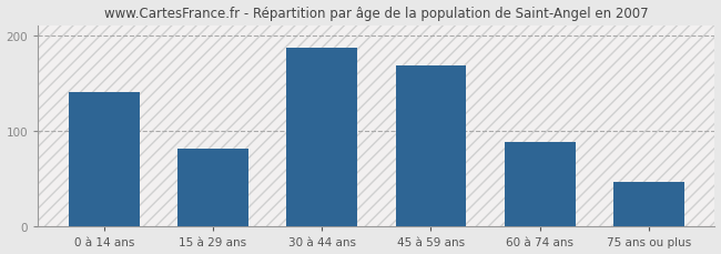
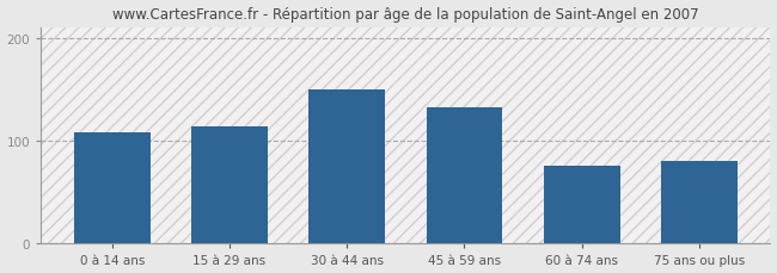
0 à 14 ans: 140 -> 108
15 à 29 ans: 82 -> 114
30 à 44 ans: 187 -> 150
45 à 59 ans: 168 -> 132
60 à 74 ans: 88 -> 76
75 ans ou plus: 47 -> 80
